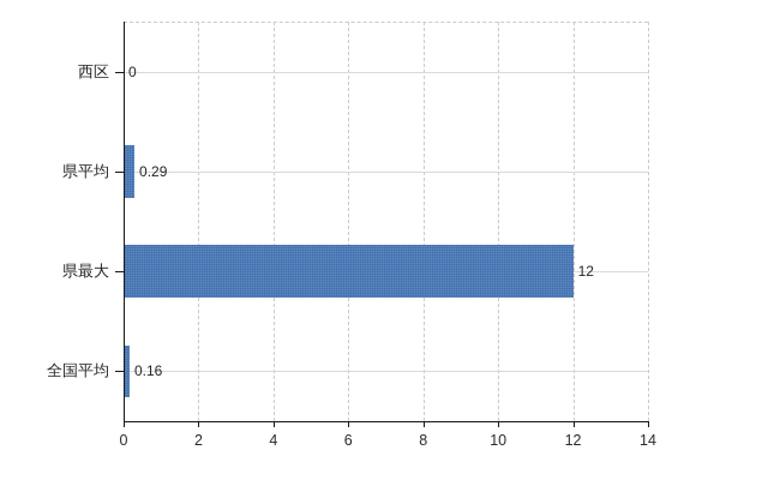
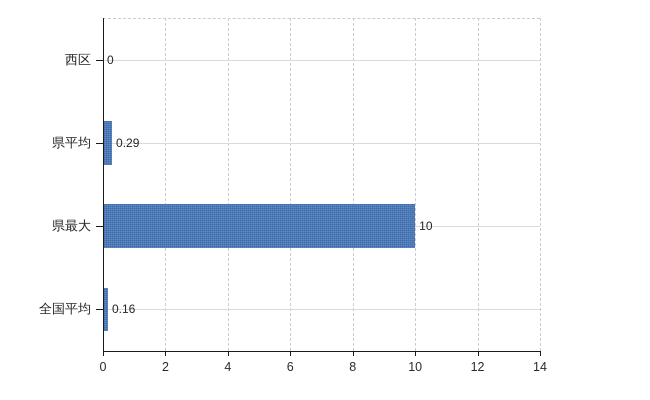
県最大: 12 -> 10
